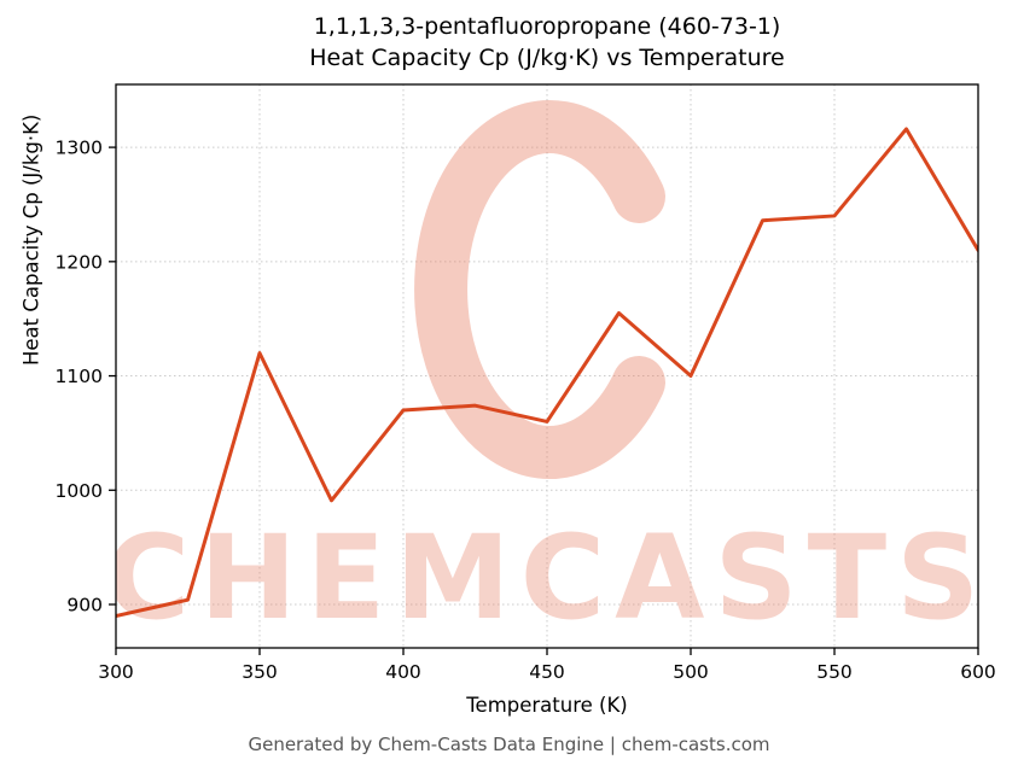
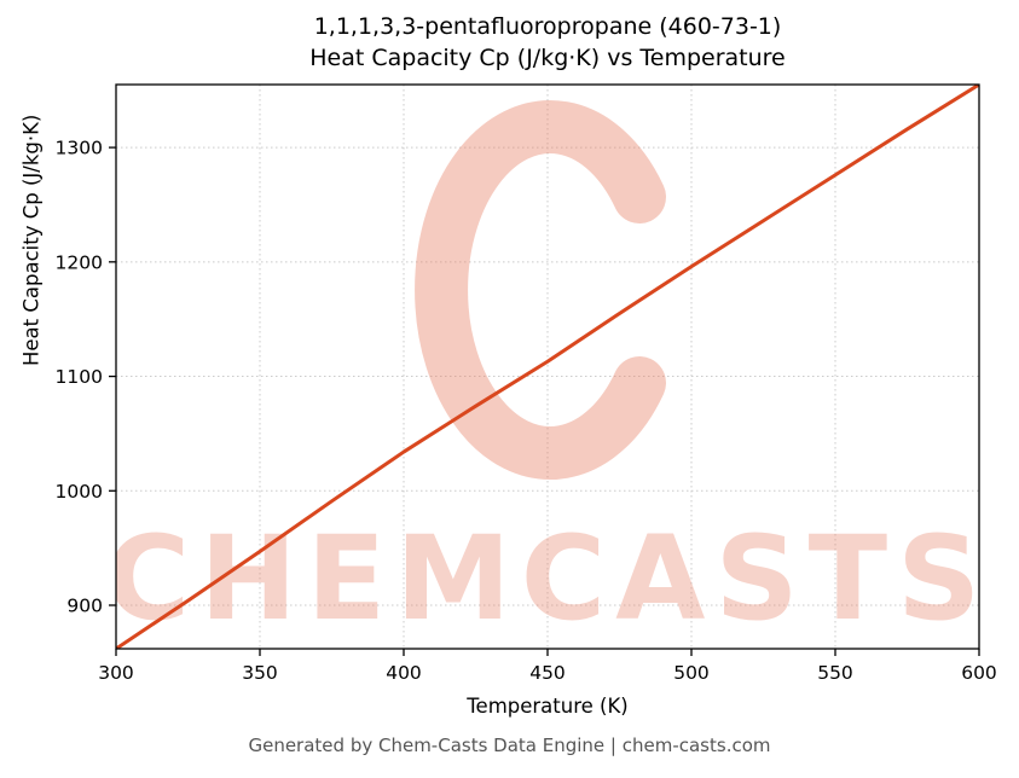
300: 890 -> 860
350: 1120 -> 950
400: 1070 -> 1030
450: 1060 -> 1110
500: 1100 -> 1200
550: 1240 -> 1280
600: 1210 -> 1360
